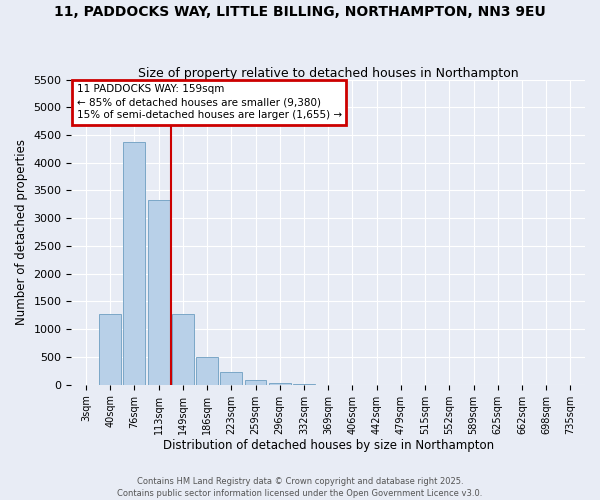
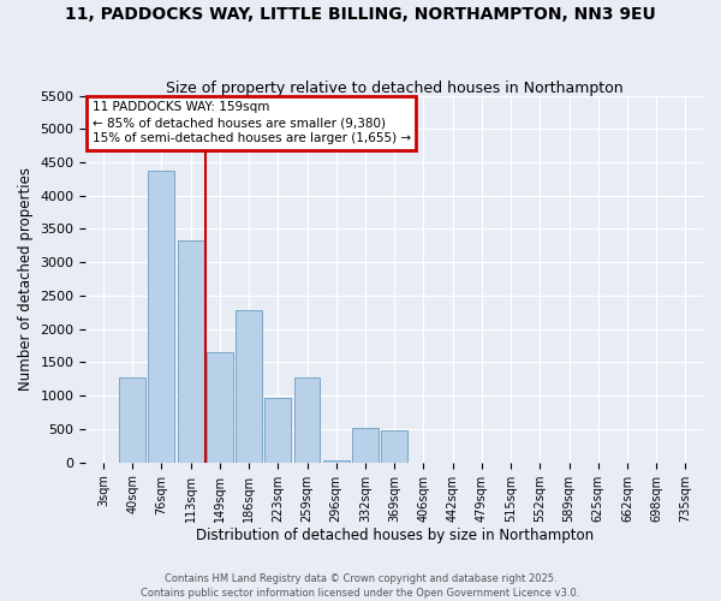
149sqm: 1280 -> 1660
186sqm: 500 -> 2280
223sqm: 230 -> 960
259sqm: 80 -> 1280
332sqm: 0 -> 520
369sqm: 0 -> 480
